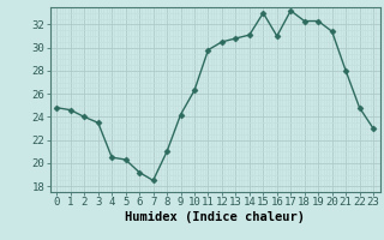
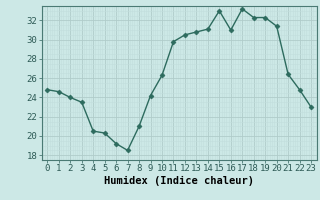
21: 28.0 -> 26.4
